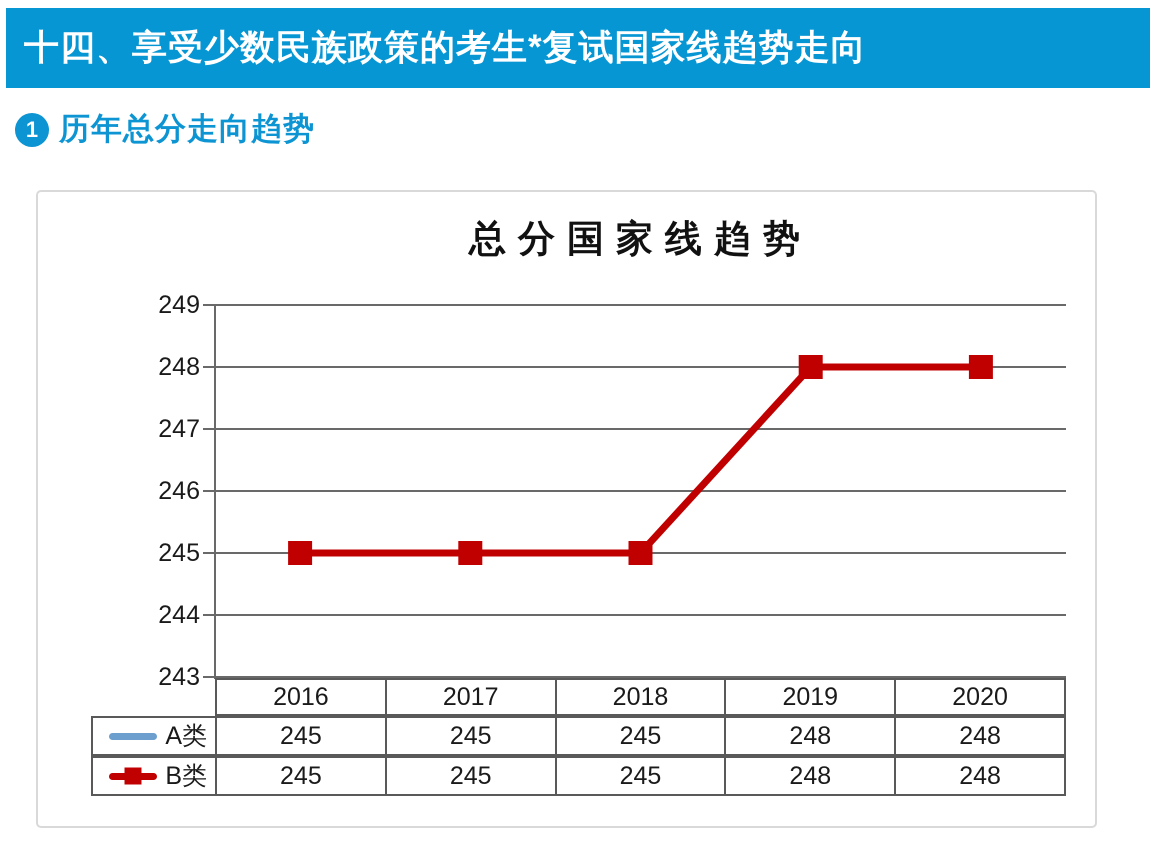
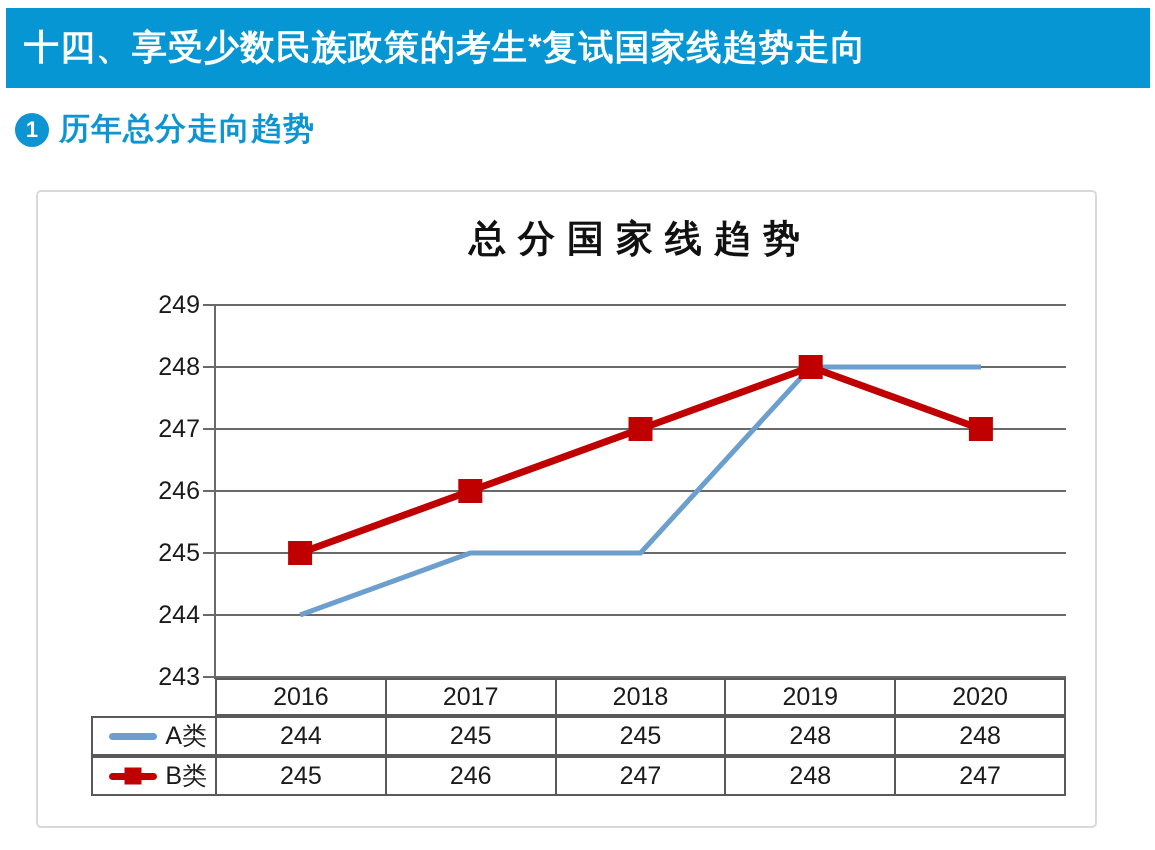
A类/2016: 245 -> 244
B类/2017: 245 -> 246
B类/2018: 245 -> 247
B类/2020: 248 -> 247
